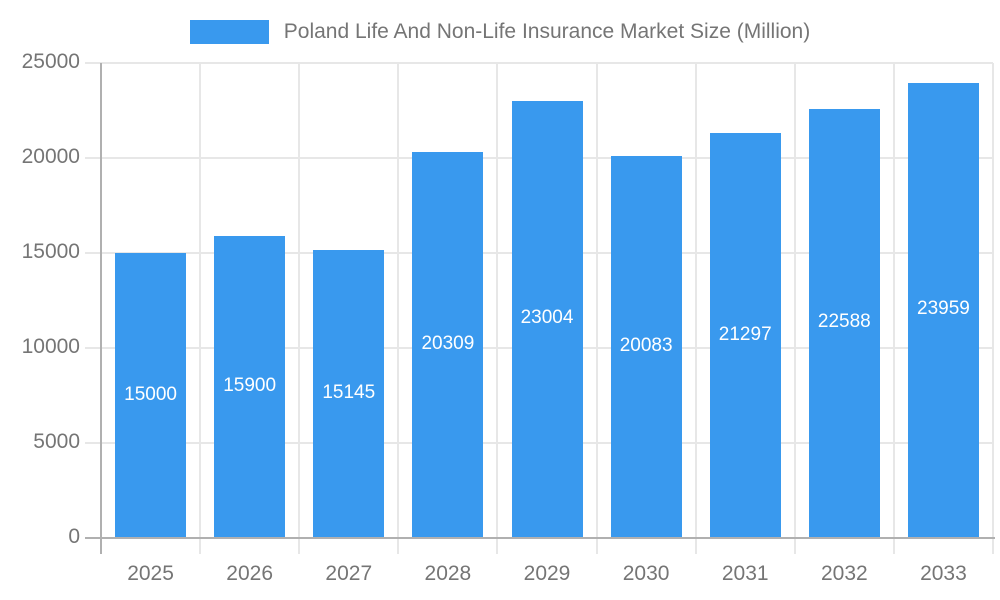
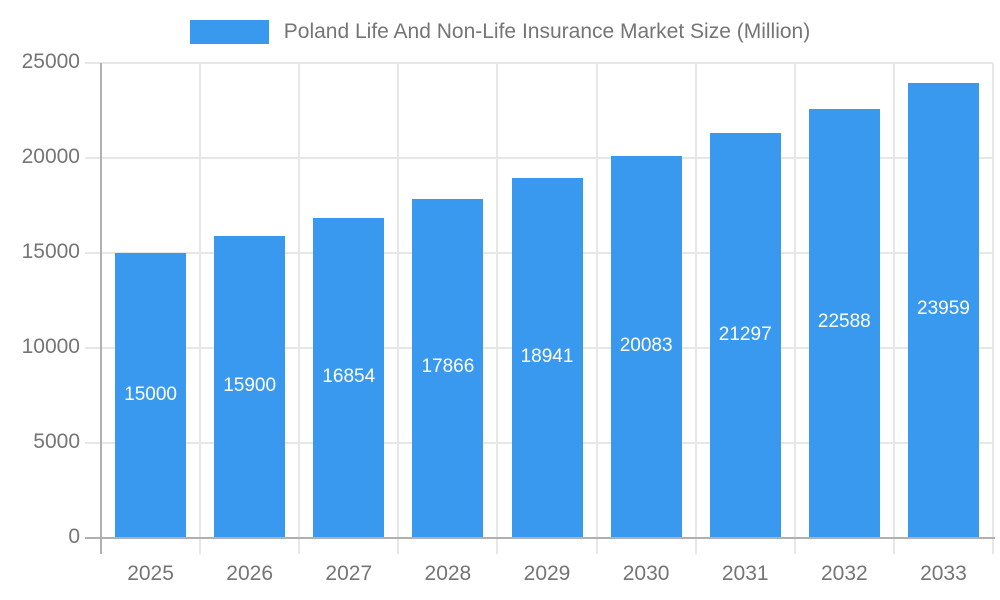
2027: 15145 -> 16854
2028: 20309 -> 17866
2029: 23004 -> 18941
